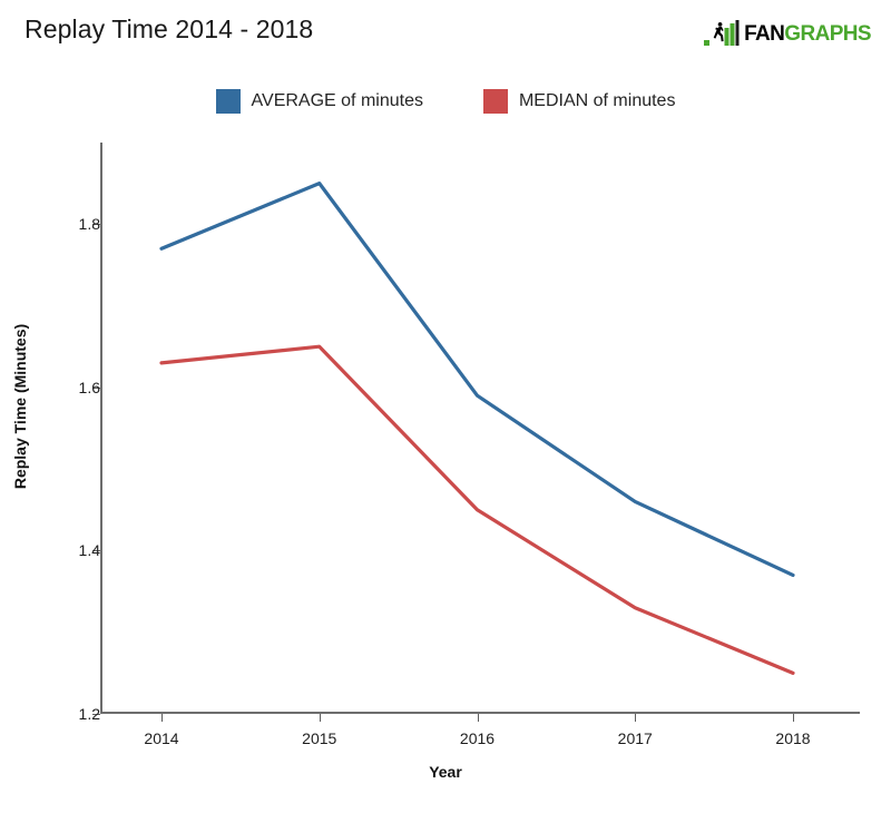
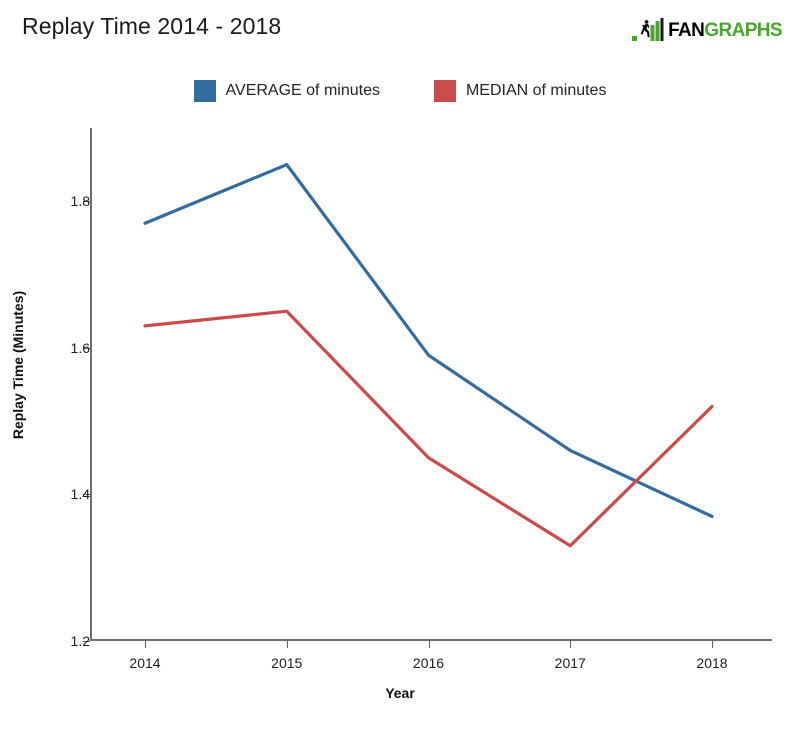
MEDIAN of minutes/2018: 1.25 -> 1.52
